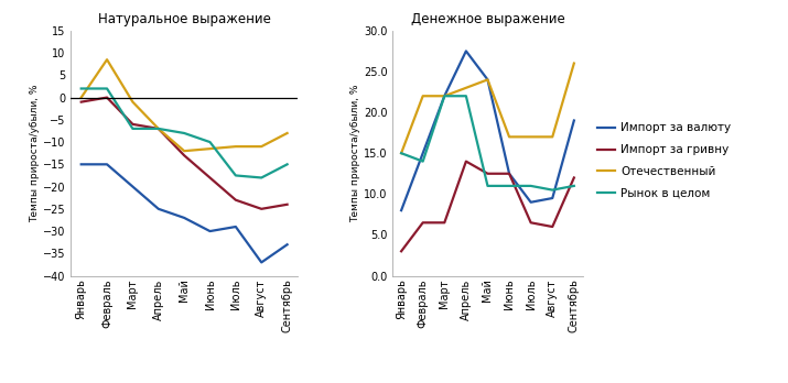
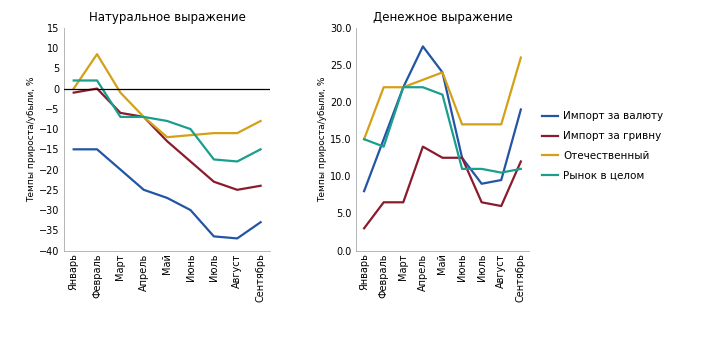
Натуральное выражение/Импорт за валюту/Июль: -29.0 -> -36.5
Денежное выражение/Рынок в целом/Май: 11.0 -> 21.0
